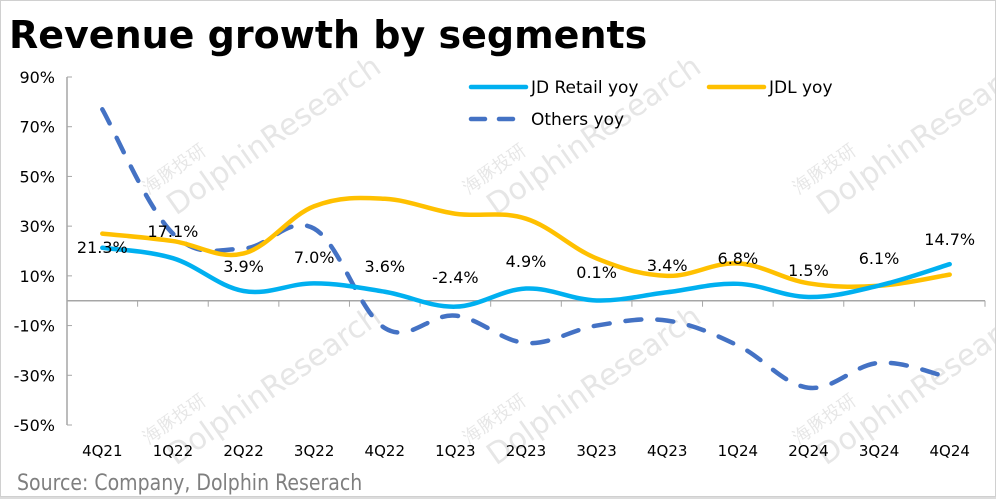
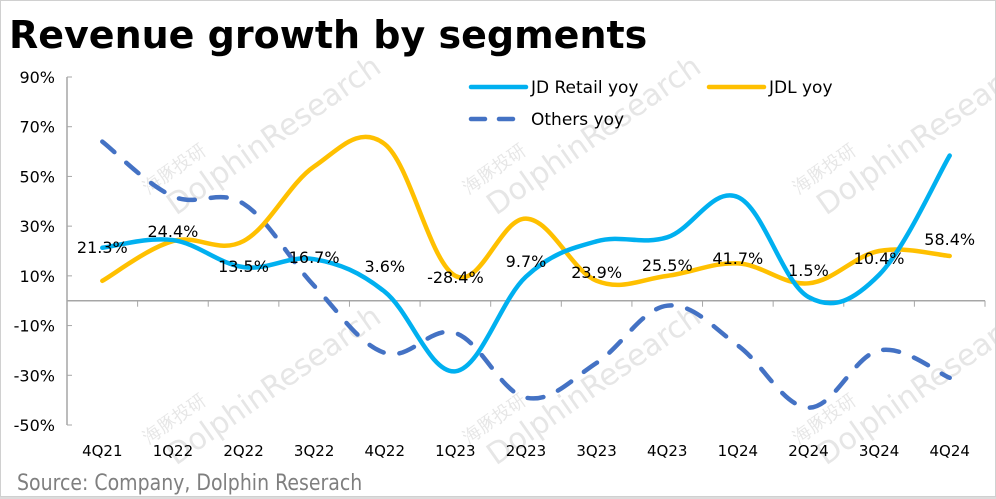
JDL yoy/4Q21: 27% -> 8%
Others yoy/4Q21: 77% -> 64%
JD Retail yoy/1Q22: 17.1% -> 24.4%
Others yoy/1Q22: 27% -> 42%
JD Retail yoy/2Q22: 3.9% -> 13.5%
JDL yoy/2Q22: 19% -> 24%
Others yoy/2Q22: 21% -> 39%
JD Retail yoy/3Q22: 7.0% -> 16.7%
JDL yoy/3Q22: 38% -> 54%
Others yoy/3Q22: 29% -> 6%
JDL yoy/4Q22: 41% -> 63%
Others yoy/4Q22: -11% -> -21%
JD Retail yoy/1Q23: -2.4% -> -28.4%
JDL yoy/1Q23: 35% -> 10%
Others yoy/1Q23: -6% -> -13%
JD Retail yoy/2Q23: 4.9% -> 9.7%
Others yoy/2Q23: -17% -> -39%
JD Retail yoy/3Q23: 0.1% -> 23.9%
JDL yoy/3Q23: 17% -> 8%
Others yoy/3Q23: -10% -> -25%
JD Retail yoy/4Q23: 3.4% -> 25.5%
Others yoy/4Q23: -8% -> -2%
JD Retail yoy/1Q24: 6.8% -> 41.7%
Others yoy/2Q24: -35% -> -43%
JD Retail yoy/3Q24: 6.1% -> 10.4%
JDL yoy/3Q24: 6% -> 20%
Others yoy/3Q24: -25% -> -20%
JD Retail yoy/4Q24: 14.7% -> 58.4%
JDL yoy/4Q24: 10% -> 18%
